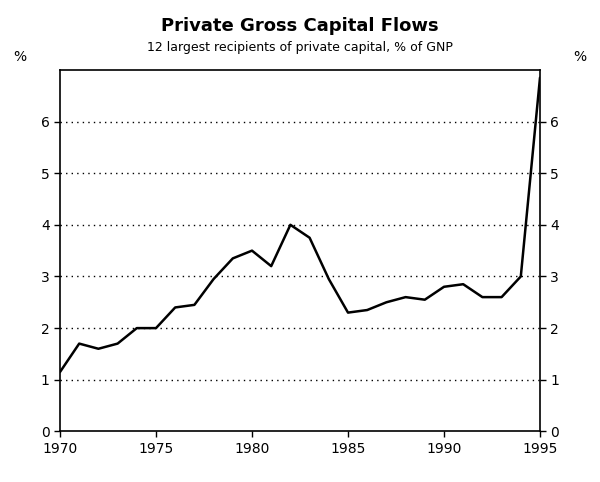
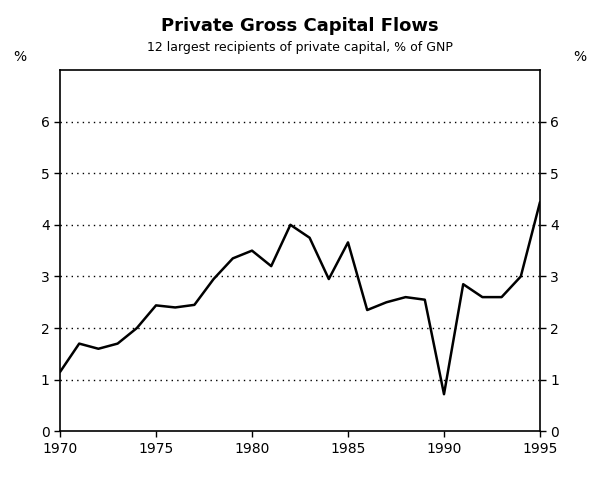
1975: 2.00 -> 2.44
1985: 2.30 -> 3.66
1990: 2.80 -> 0.72
1995: 6.85 -> 4.44
